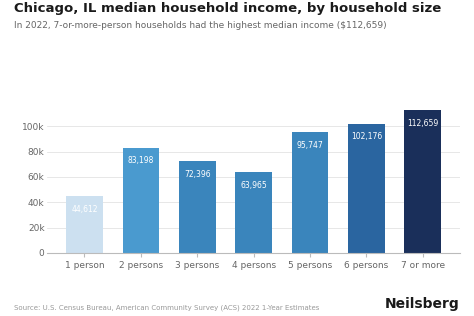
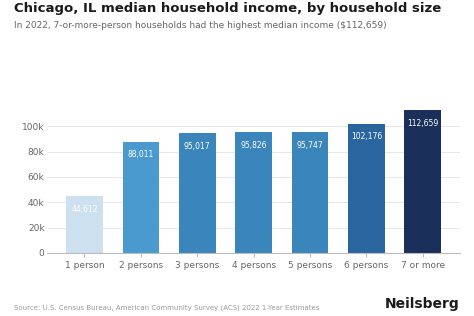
2 persons: 83,198 -> 88,011
3 persons: 72,396 -> 95,017
4 persons: 63,965 -> 95,826
